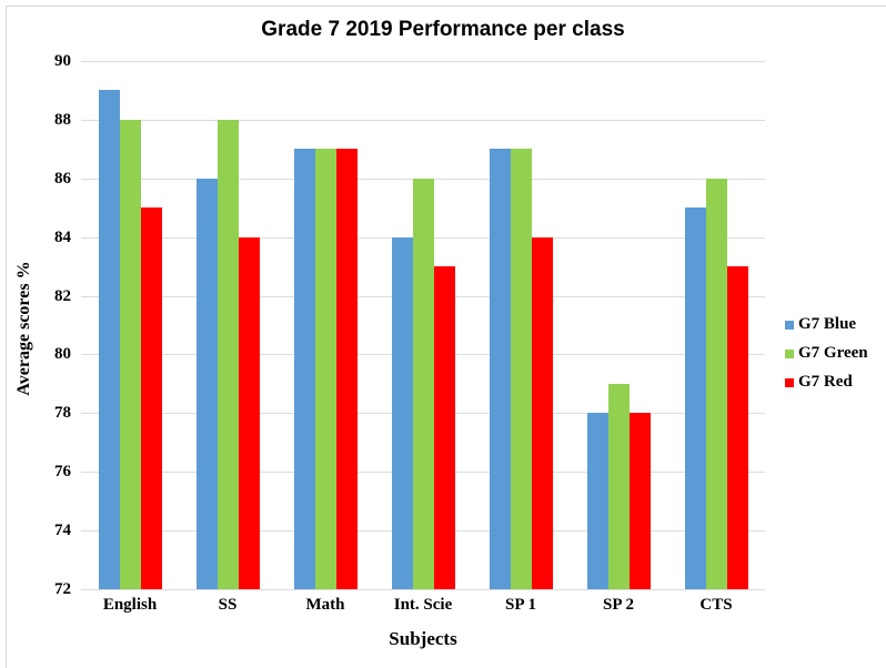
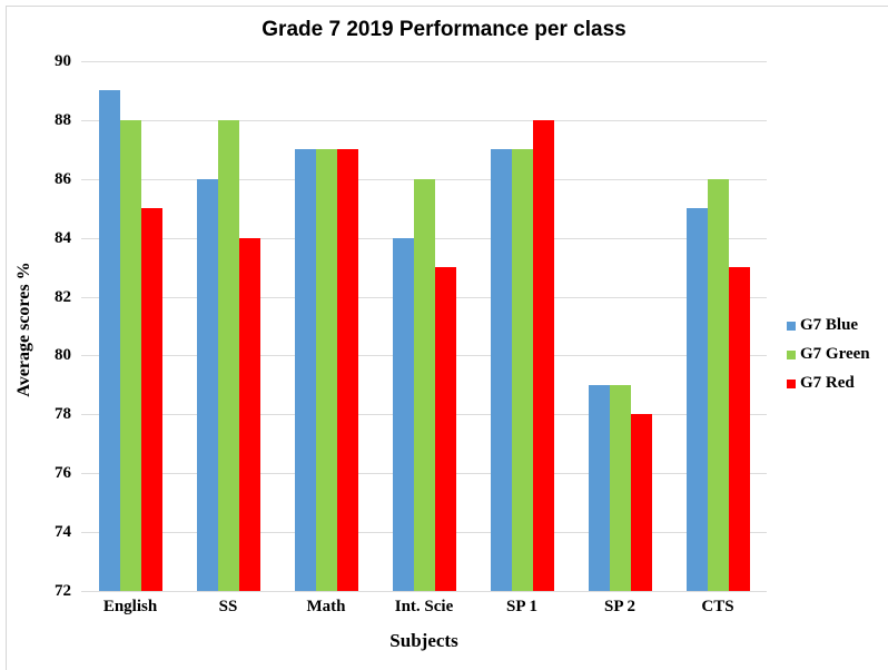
G7 Red/SP 1: 84 -> 88
G7 Blue/SP 2: 78 -> 79
